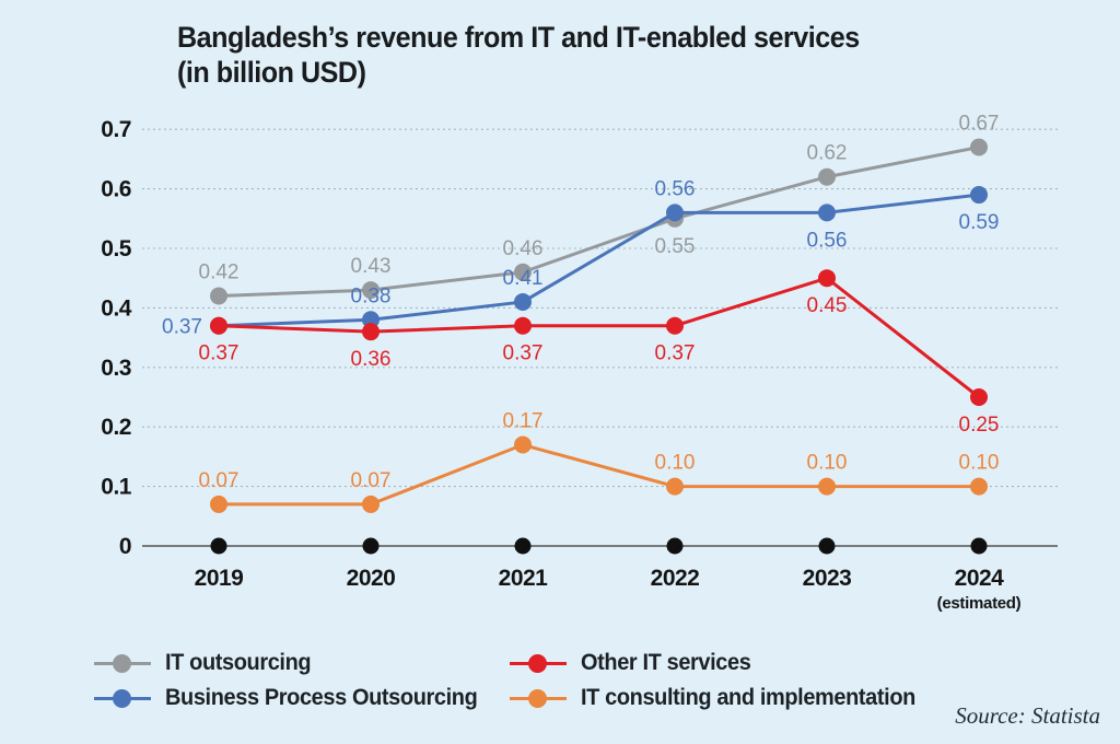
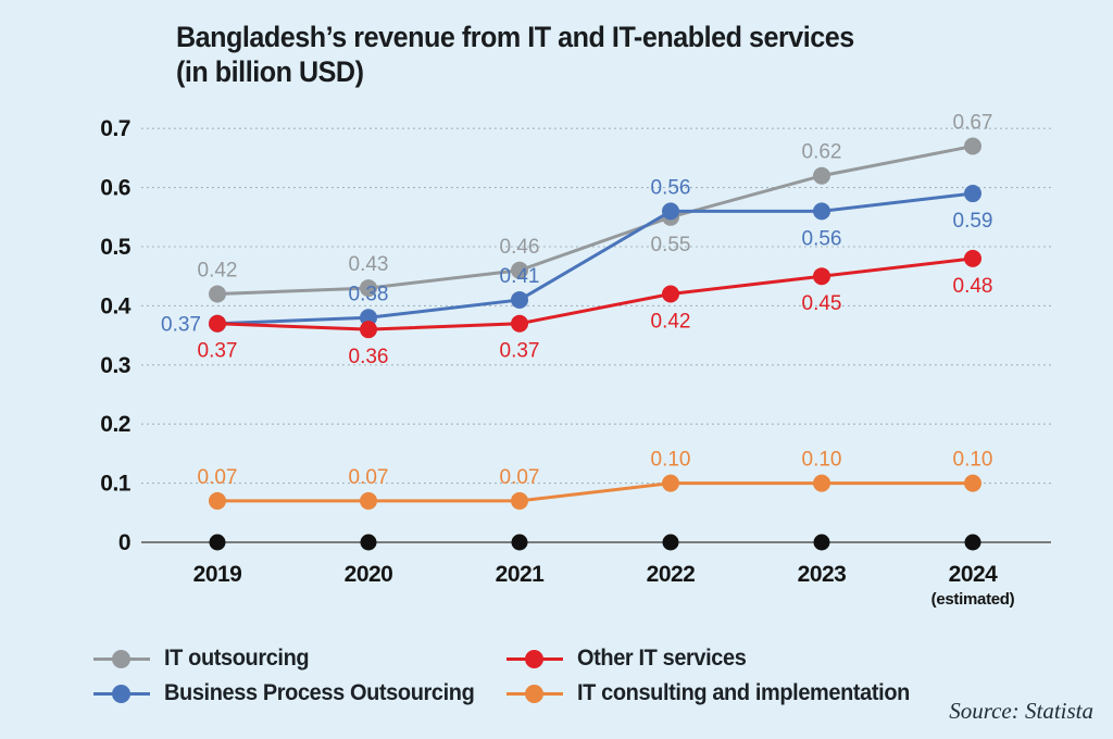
IT consulting and implementation/2021: 0.17 -> 0.07
Other IT services/2022: 0.37 -> 0.42
Other IT services/2024: 0.25 -> 0.48
